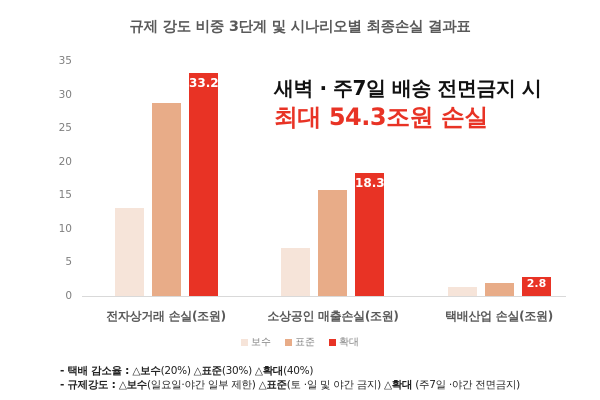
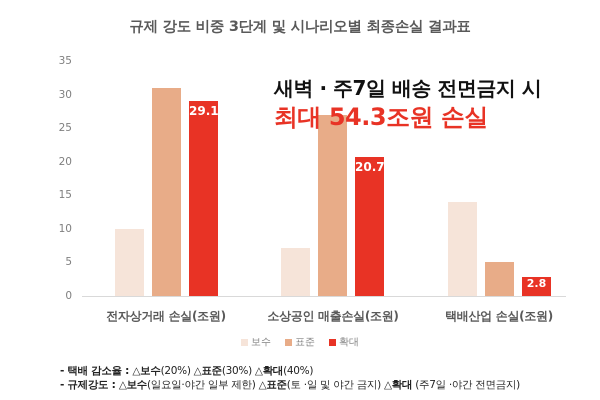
보수/전자상거래 손실(조원): 13 -> 10
표준/전자상거래 손실(조원): 29 -> 31
확대/전자상거래 손실(조원): 33.2 -> 29.1
표준/소상공인 매출손실(조원): 16 -> 27
확대/소상공인 매출손실(조원): 18.3 -> 20.7
보수/택배산업 손실(조원): 1 -> 14
표준/택배산업 손실(조원): 2 -> 5
